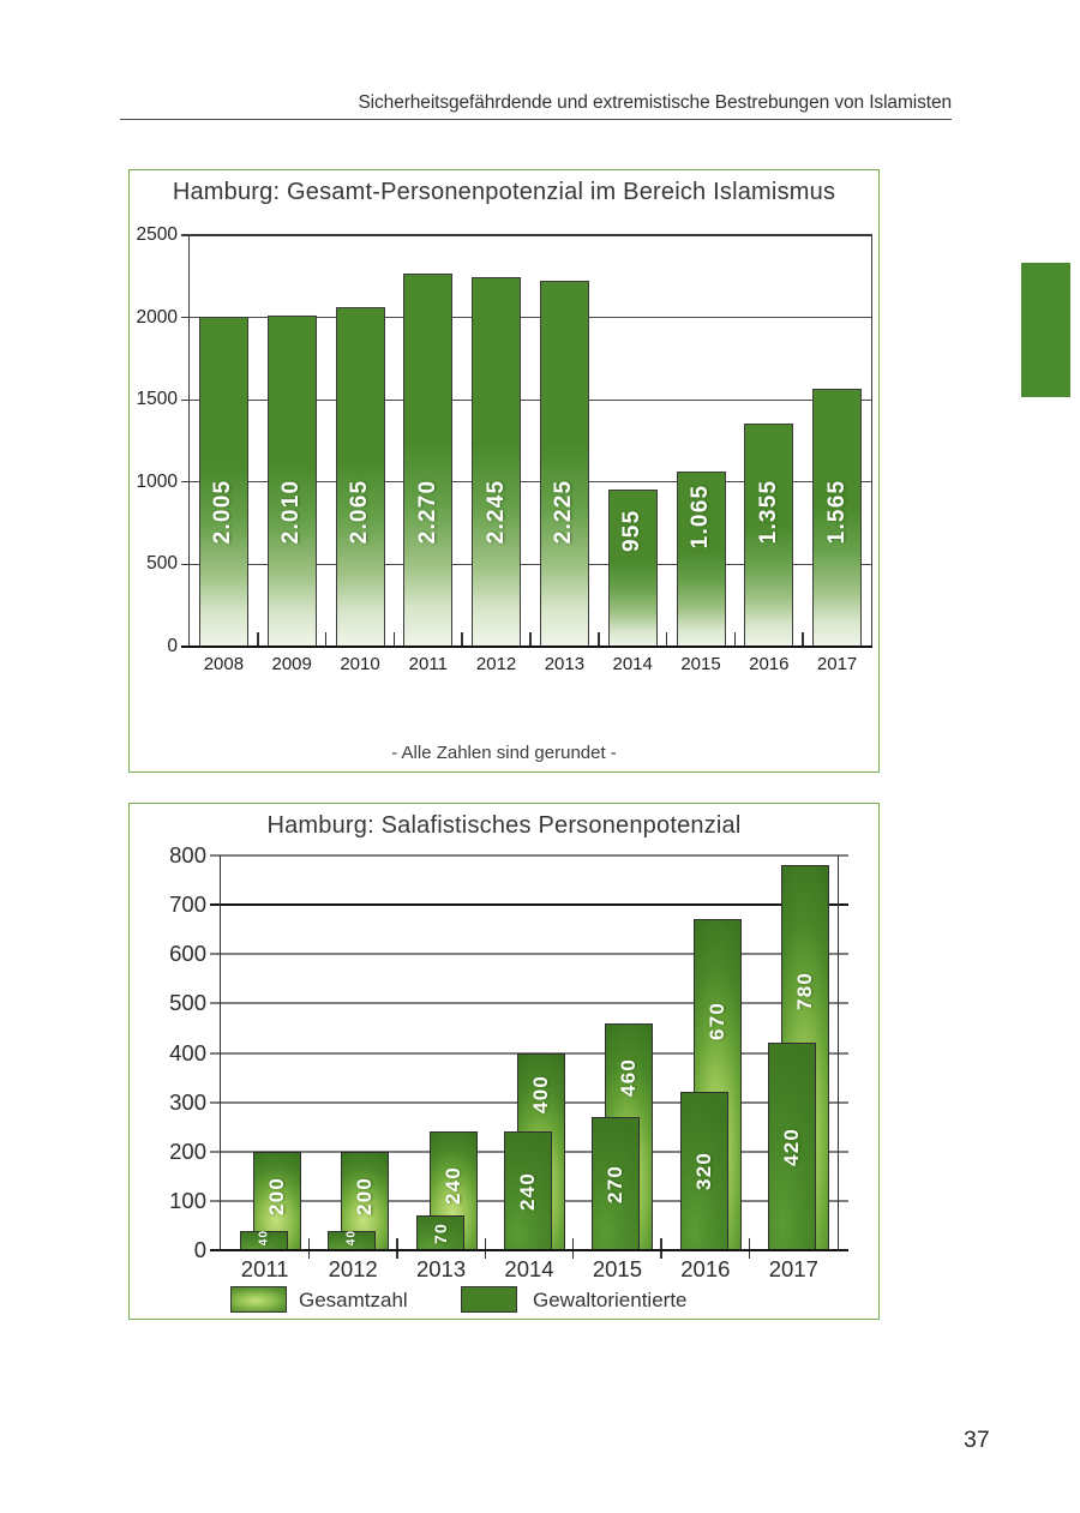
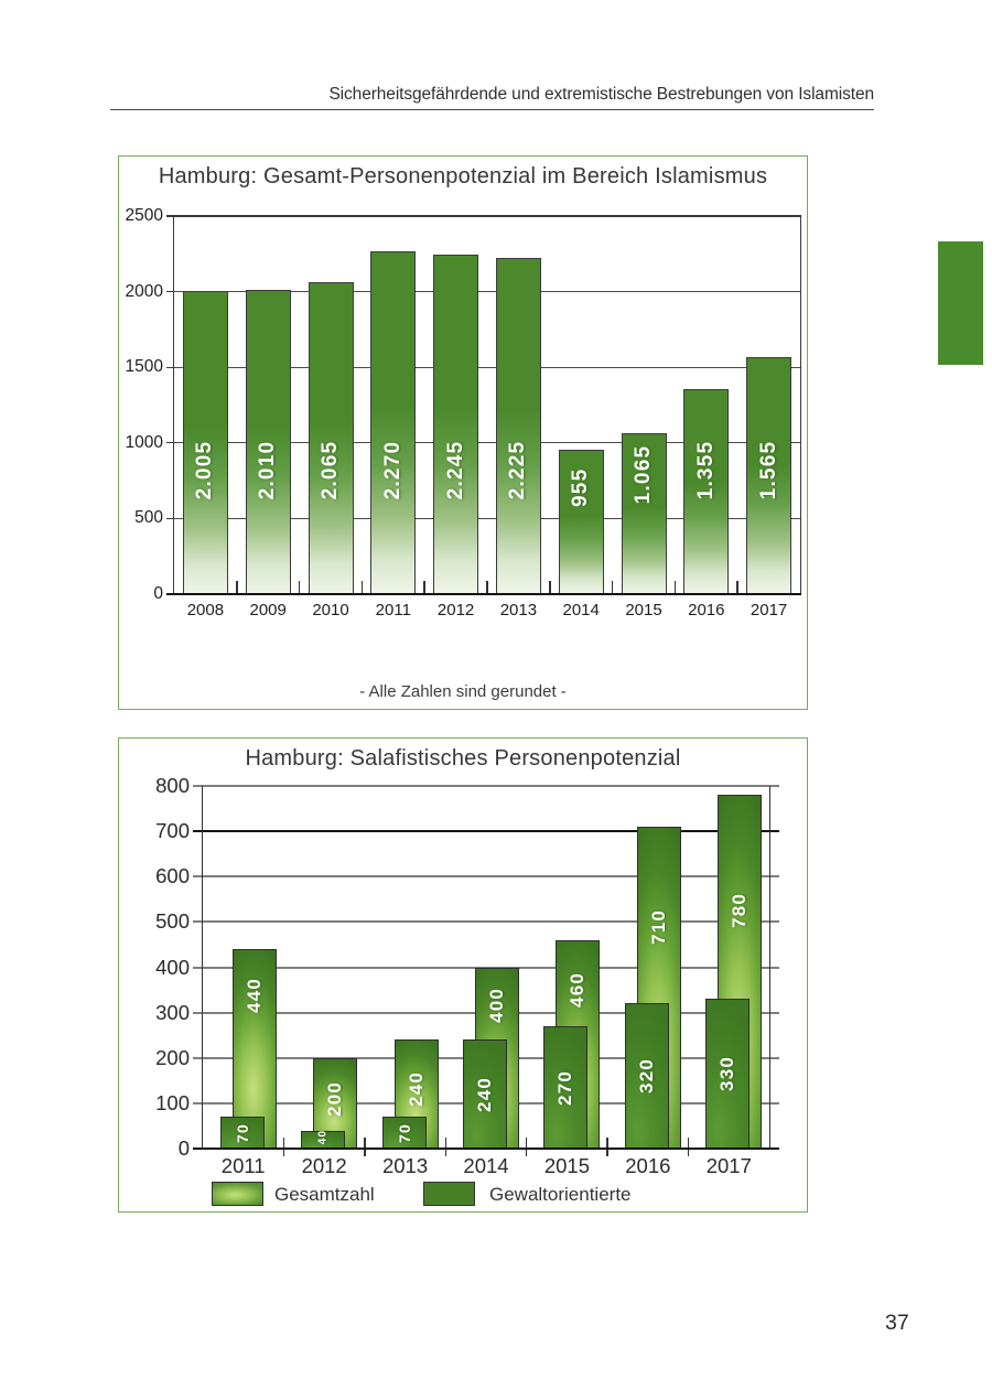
Hamburg: Salafistisches Personenpotenzial/Gesamtzahl/2011: 200 -> 440
Hamburg: Salafistisches Personenpotenzial/Gewaltorientierte/2011: 40 -> 70
Hamburg: Salafistisches Personenpotenzial/Gesamtzahl/2016: 670 -> 710
Hamburg: Salafistisches Personenpotenzial/Gewaltorientierte/2017: 420 -> 330
